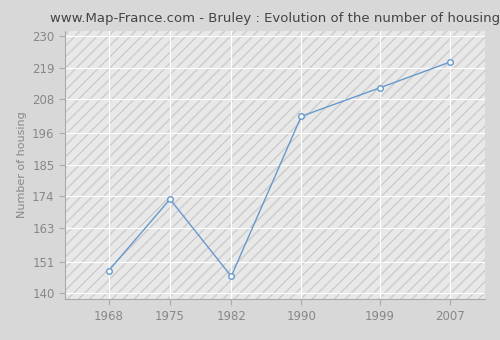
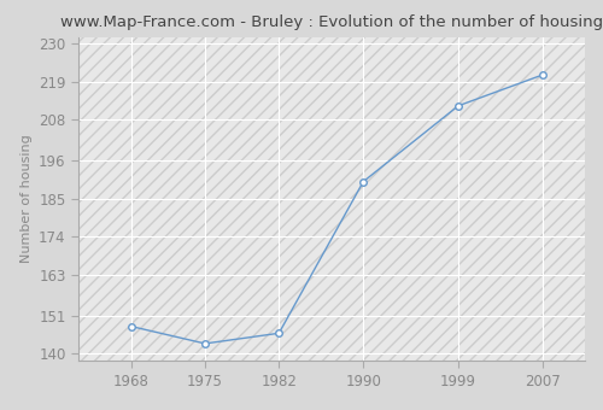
1975: 173 -> 143
1990: 202 -> 190
